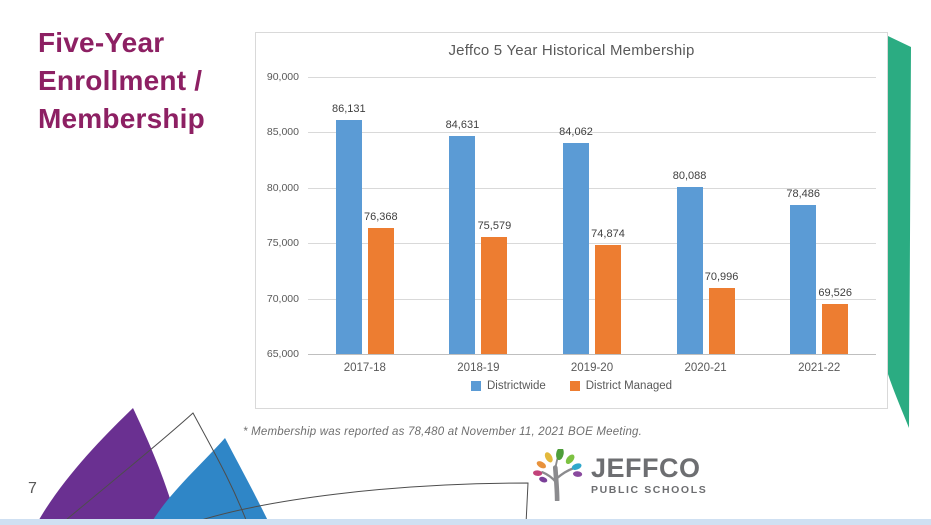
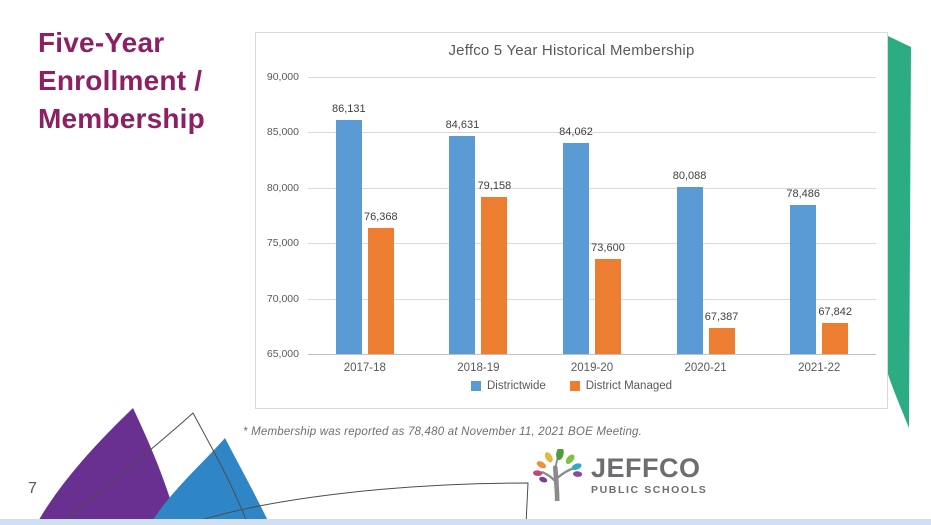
District Managed/2018-19: 75,579 -> 79,158
District Managed/2019-20: 74,874 -> 73,600
District Managed/2020-21: 70,996 -> 67,387
District Managed/2021-22: 69,526 -> 67,842
